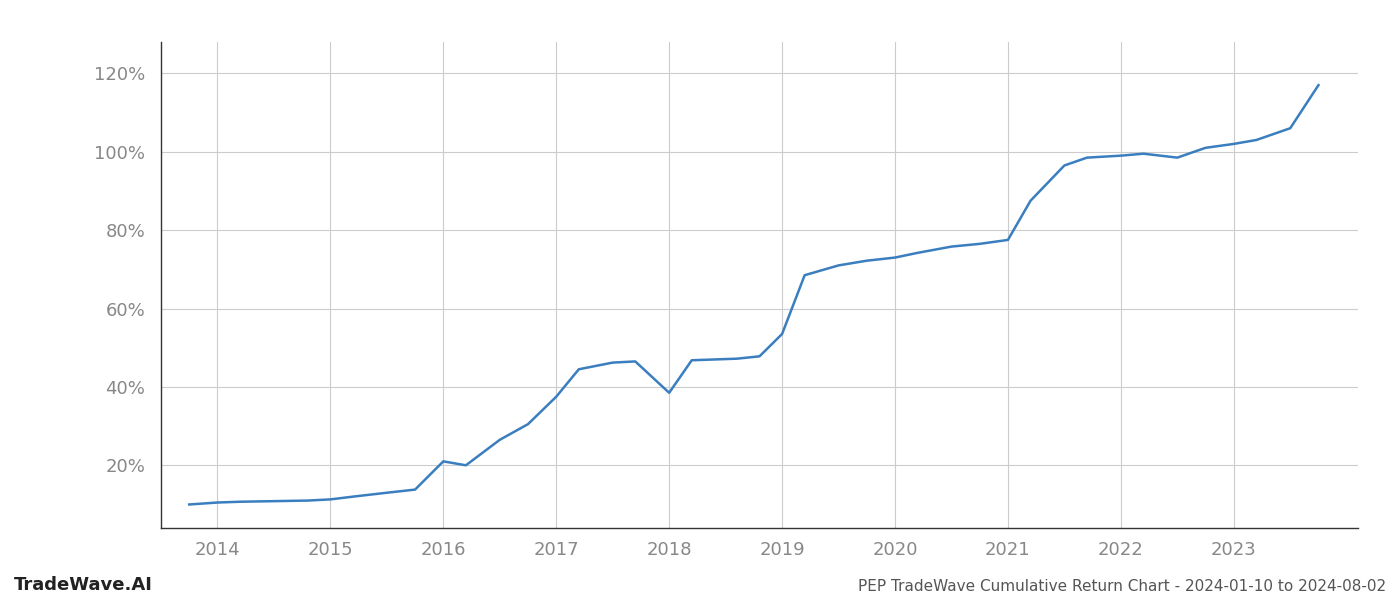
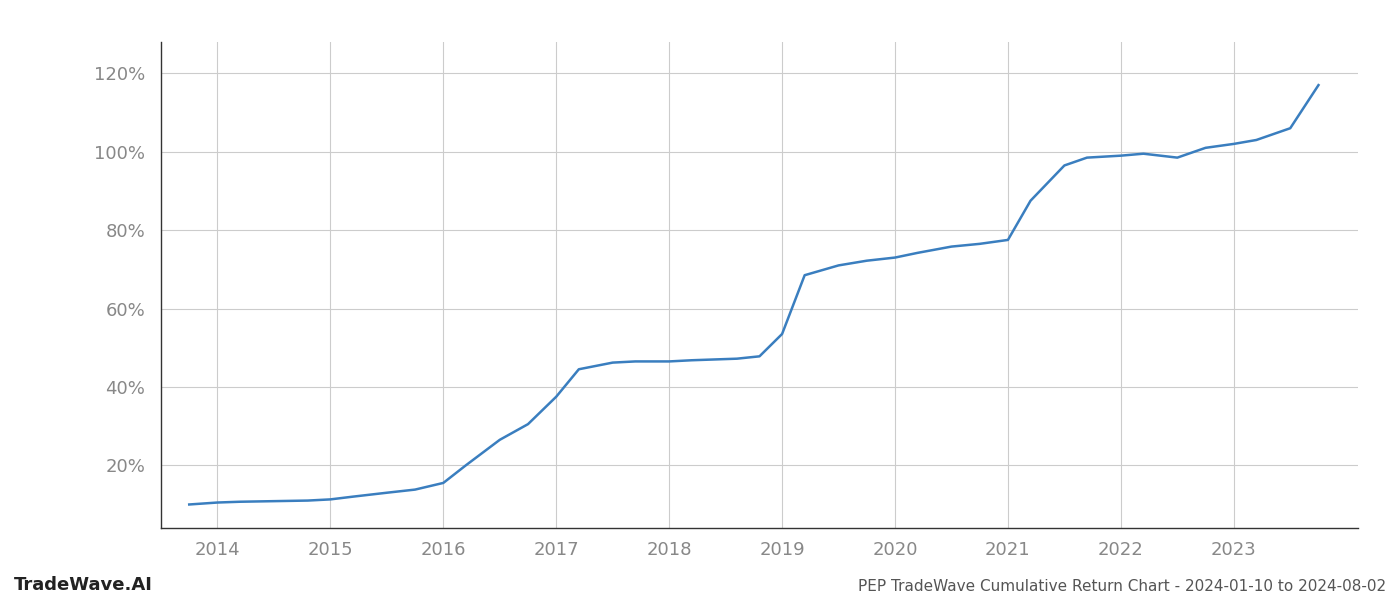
2016: 21.0% -> 15.5%
2018: 38.5% -> 46.5%
